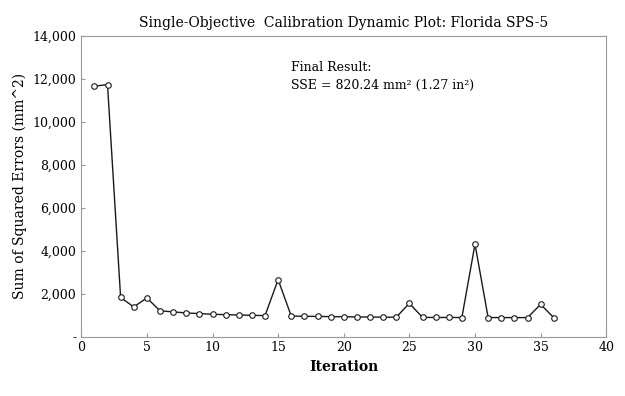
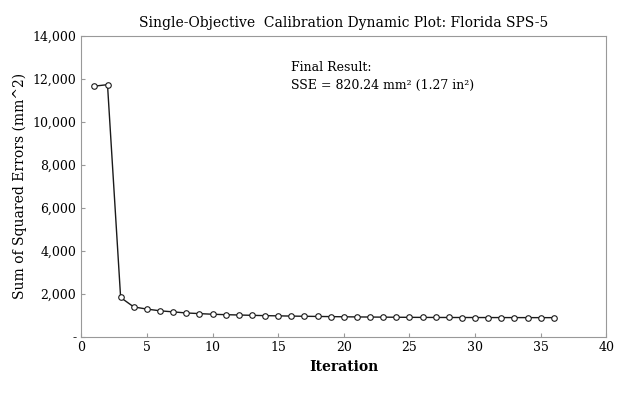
5: 1,800 -> 1,280
15: 2,650 -> 960
25: 1,550 -> 900
30: 4,300 -> 890
35: 1,500 -> 880
